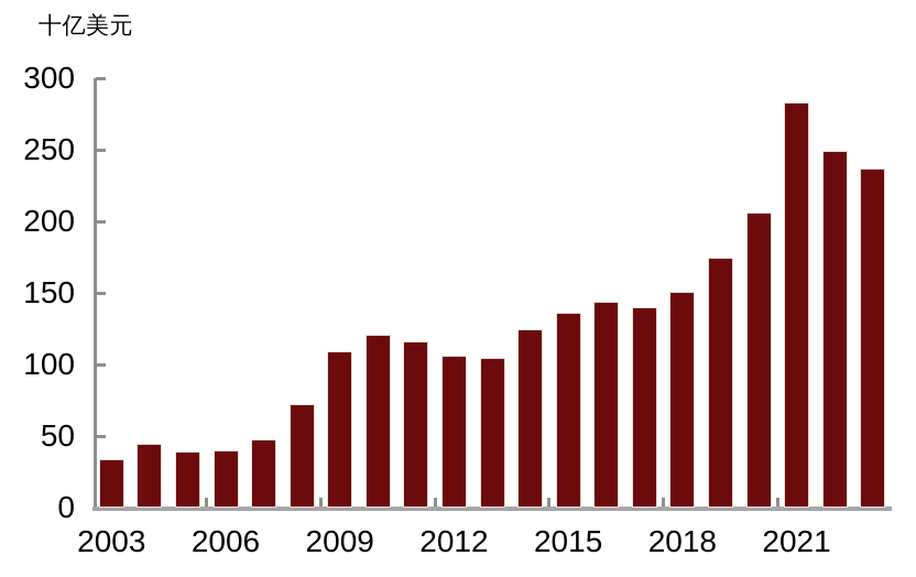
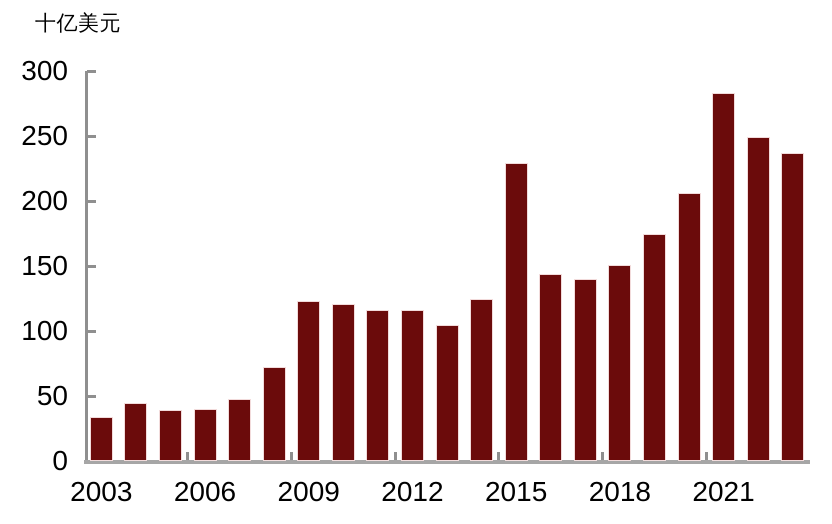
2009: 109 -> 123
2012: 106 -> 116
2015: 136 -> 229
